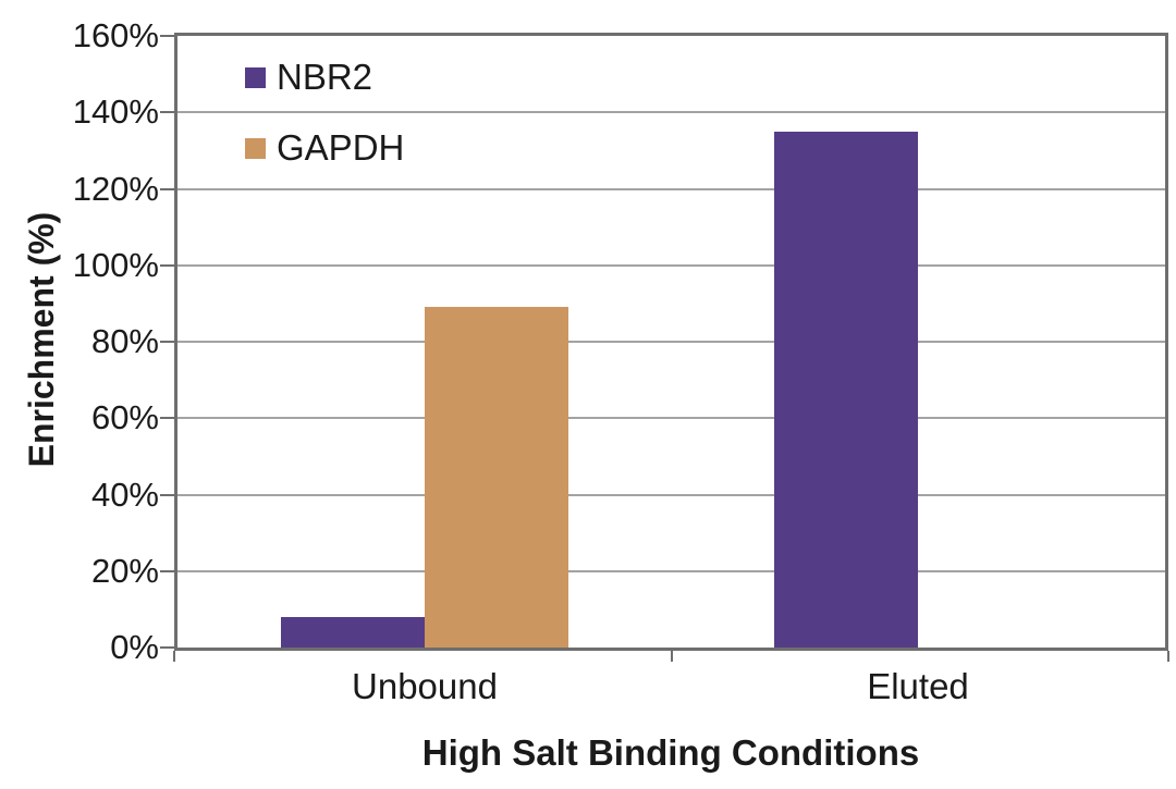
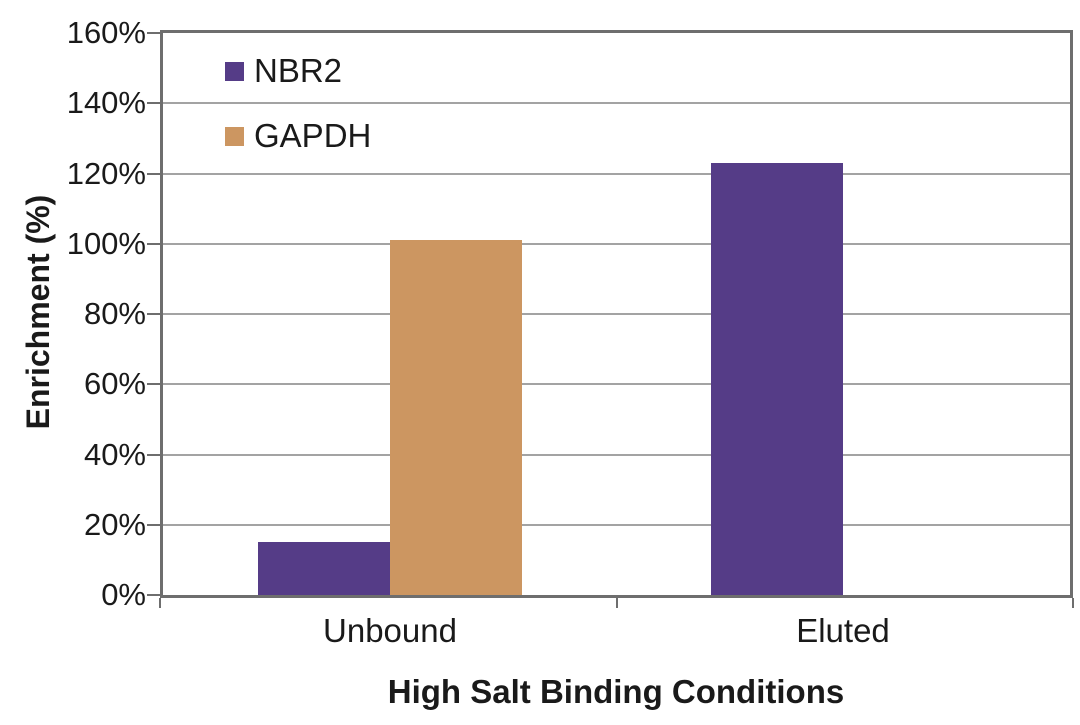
NBR2/Unbound: 8% -> 15%
GAPDH/Unbound: 89% -> 101%
NBR2/Eluted: 135% -> 123%
